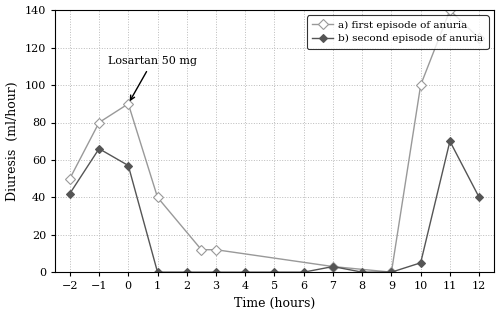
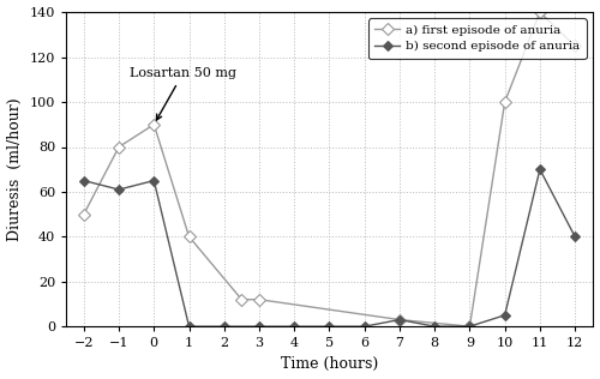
b) second episode of anuria/−2: 42 -> 65
b) second episode of anuria/−1: 66 -> 61
b) second episode of anuria/0: 57 -> 65
